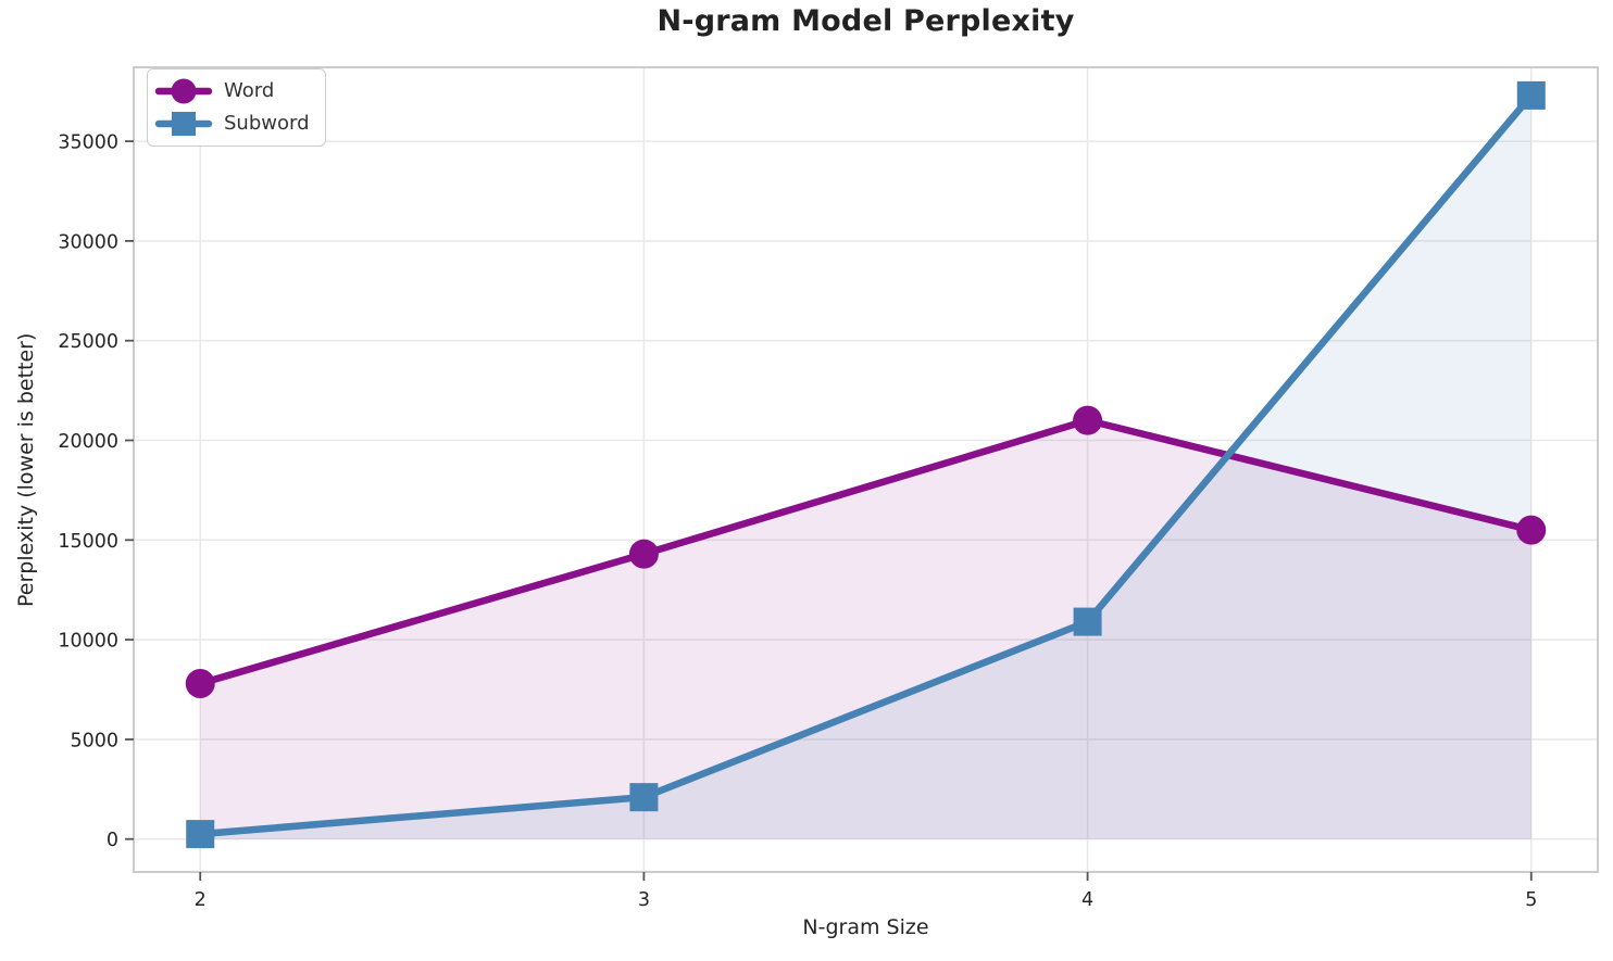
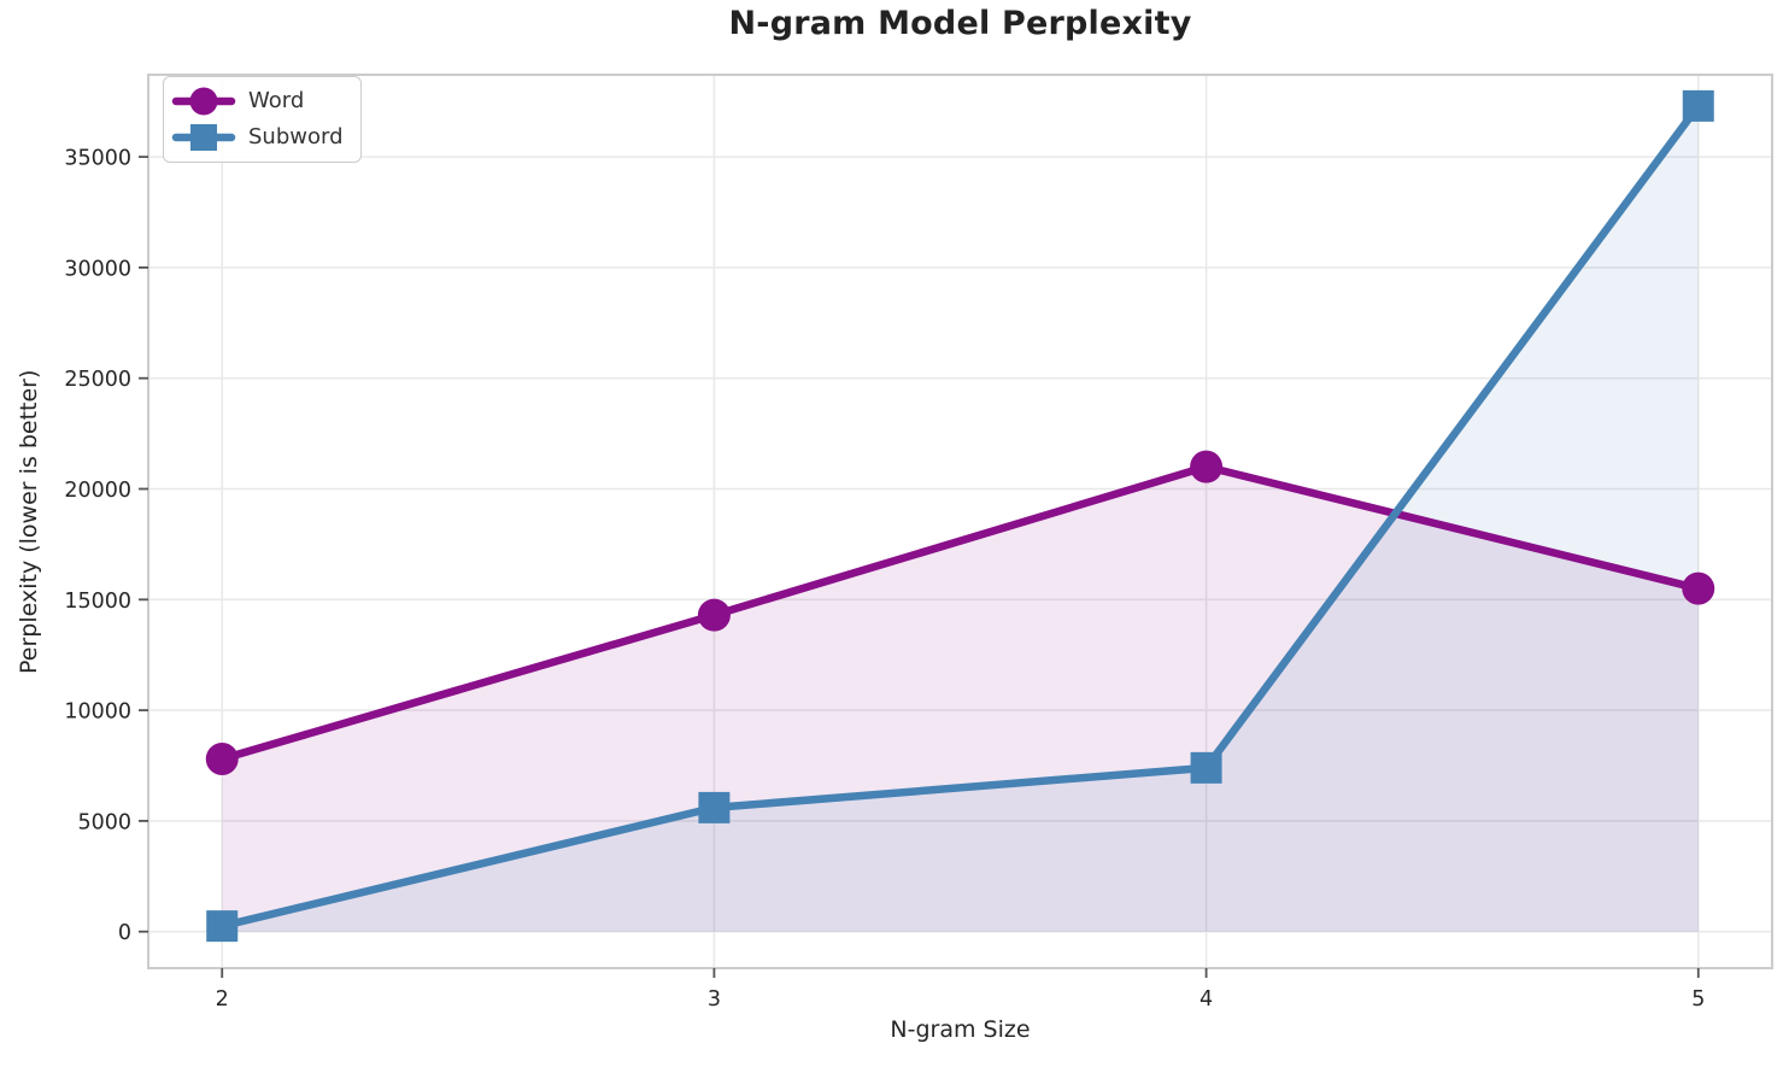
Subword/3: 2100 -> 5600
Subword/4: 10900 -> 7400
